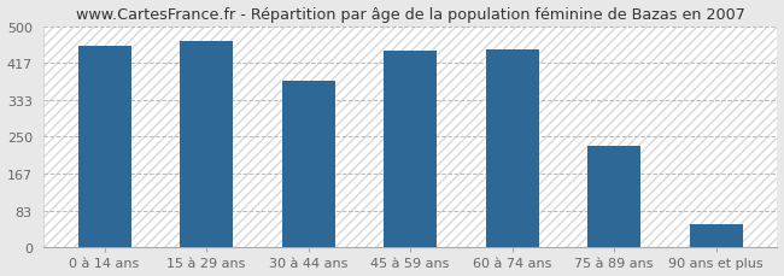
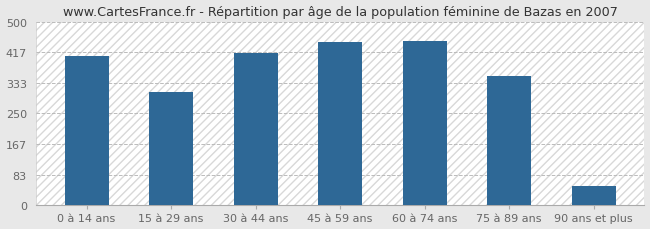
0 à 14 ans: 455 -> 405
15 à 29 ans: 465 -> 308
30 à 44 ans: 375 -> 413
75 à 89 ans: 230 -> 352
